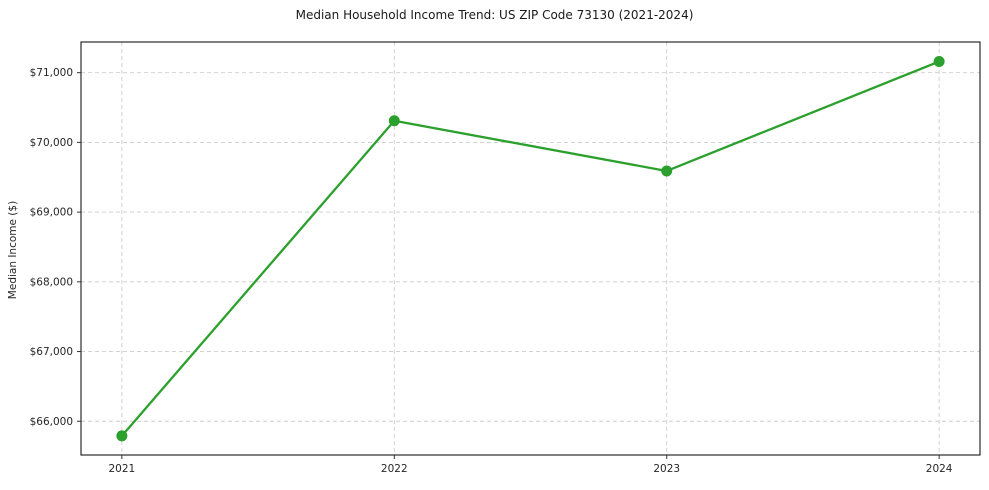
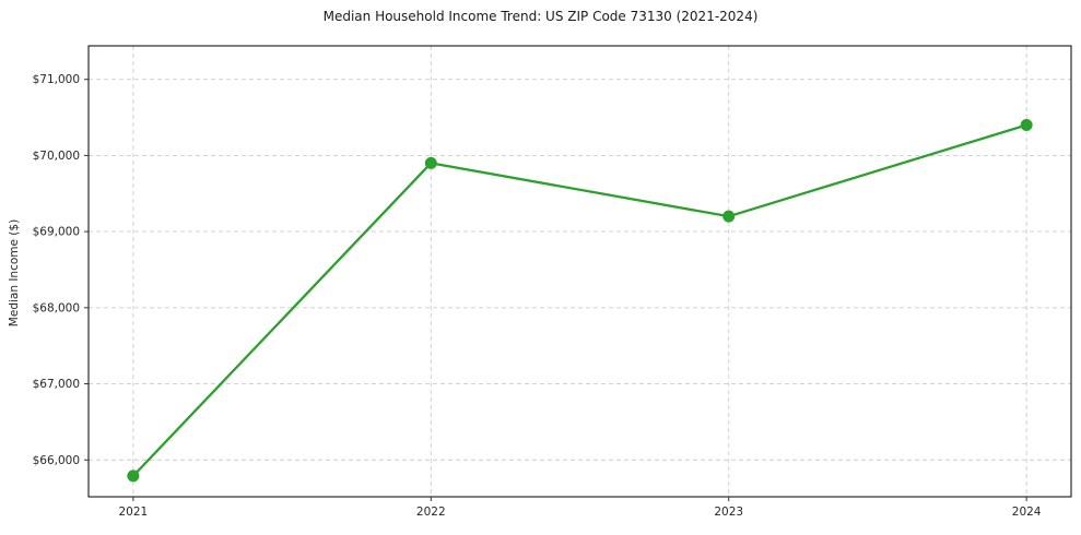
2022: $70300 -> $69900
2023: $69600 -> $69200
2024: $71200 -> $70400
